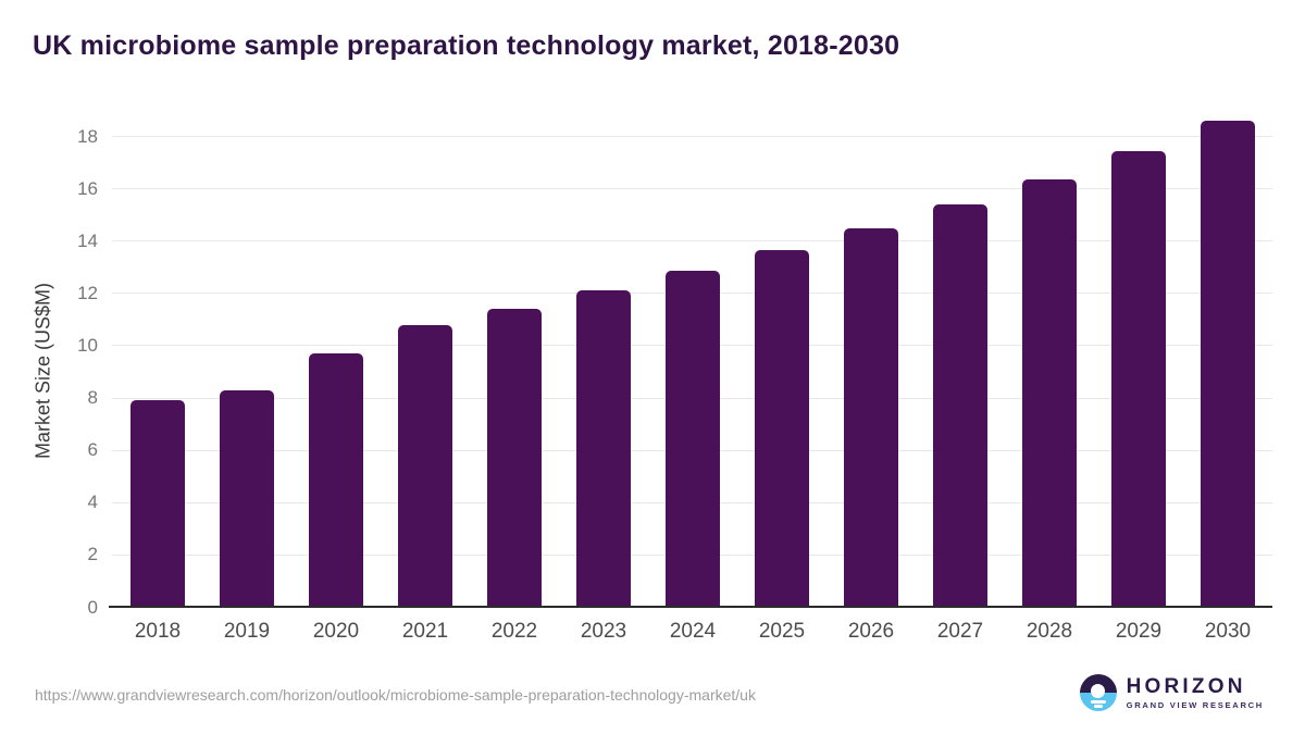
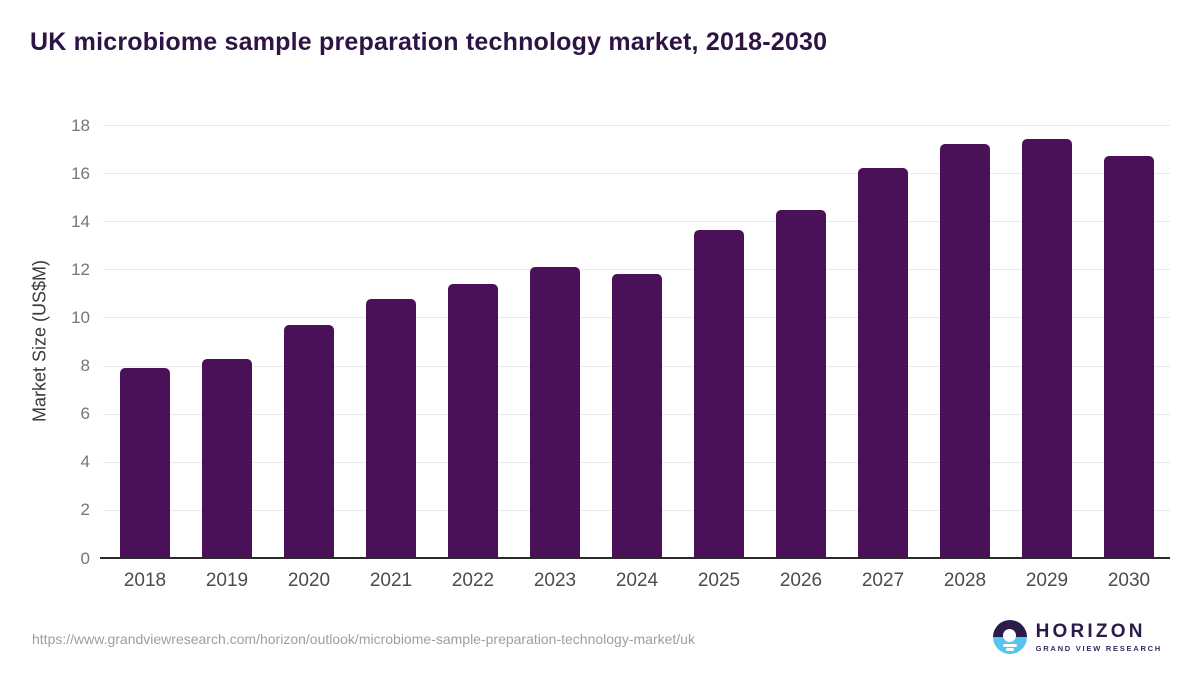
2024: 12.8 -> 11.8
2027: 15.4 -> 16.2
2028: 16.3 -> 17.2
2030: 18.6 -> 16.7
